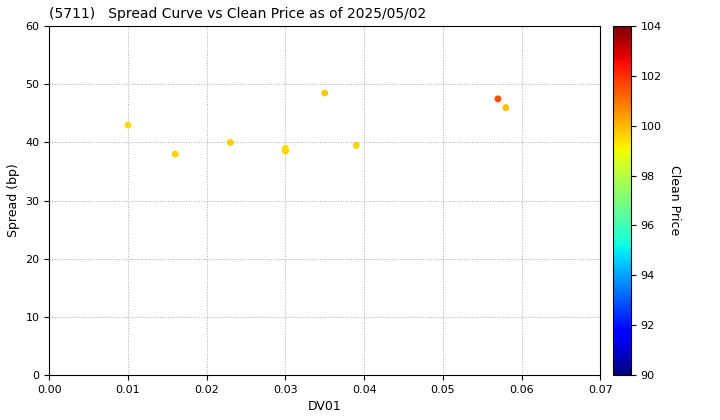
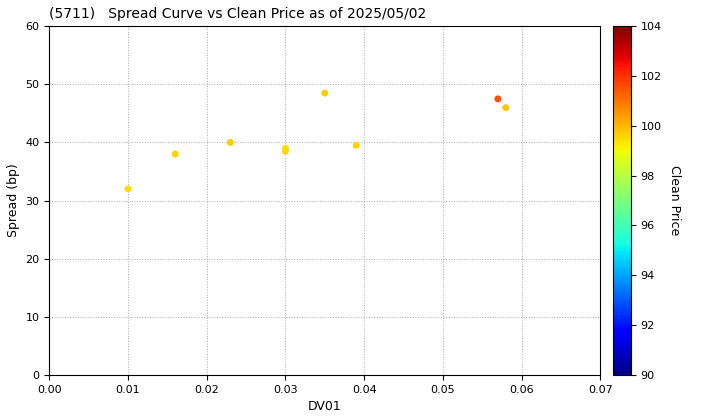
0.01: 43.0 -> 32.0
